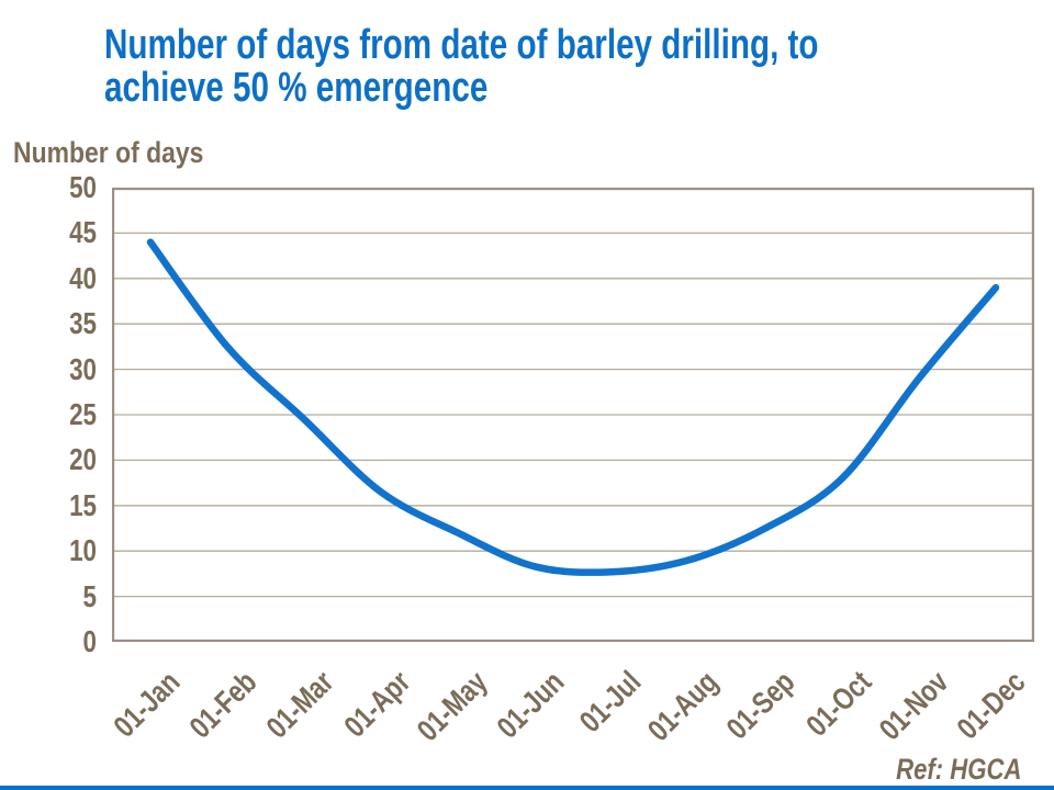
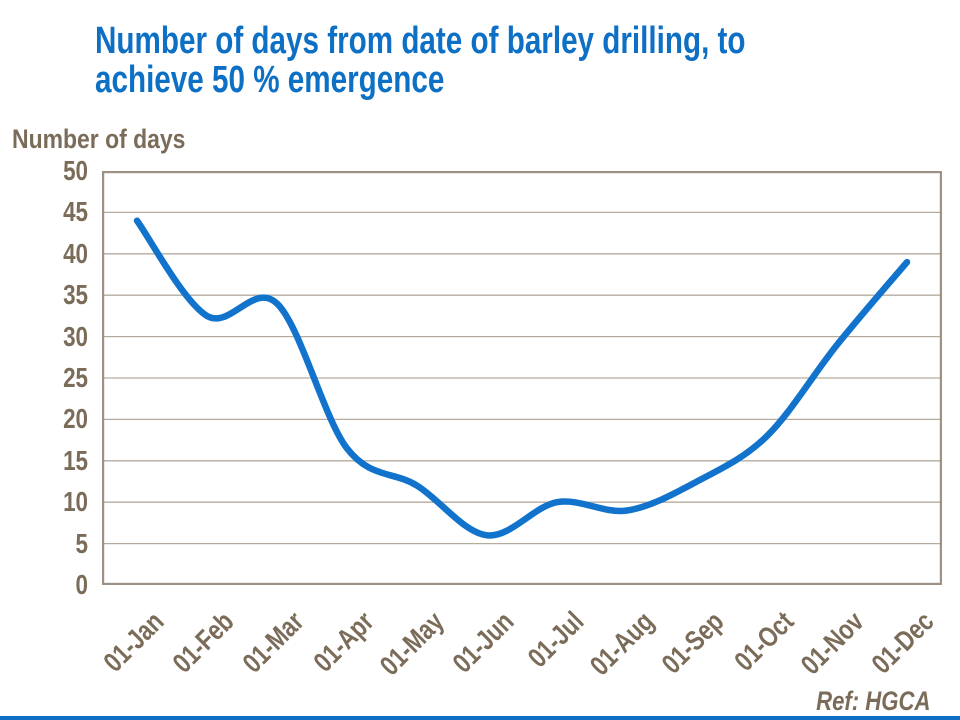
01-Mar: 24 -> 34
01-Jun: 8 -> 6
01-Jul: 8 -> 10
